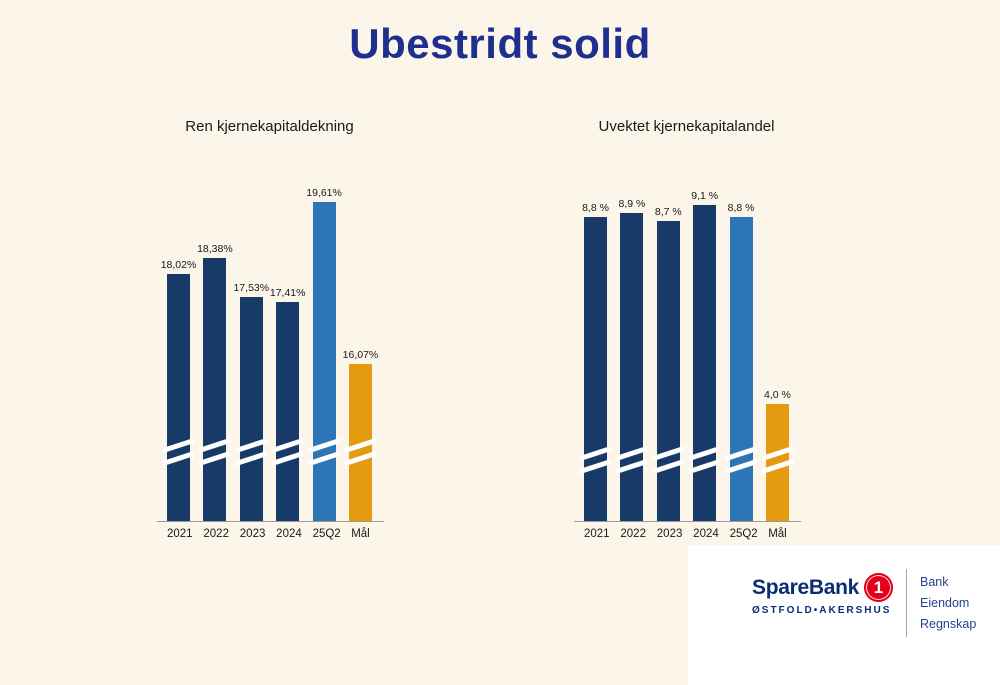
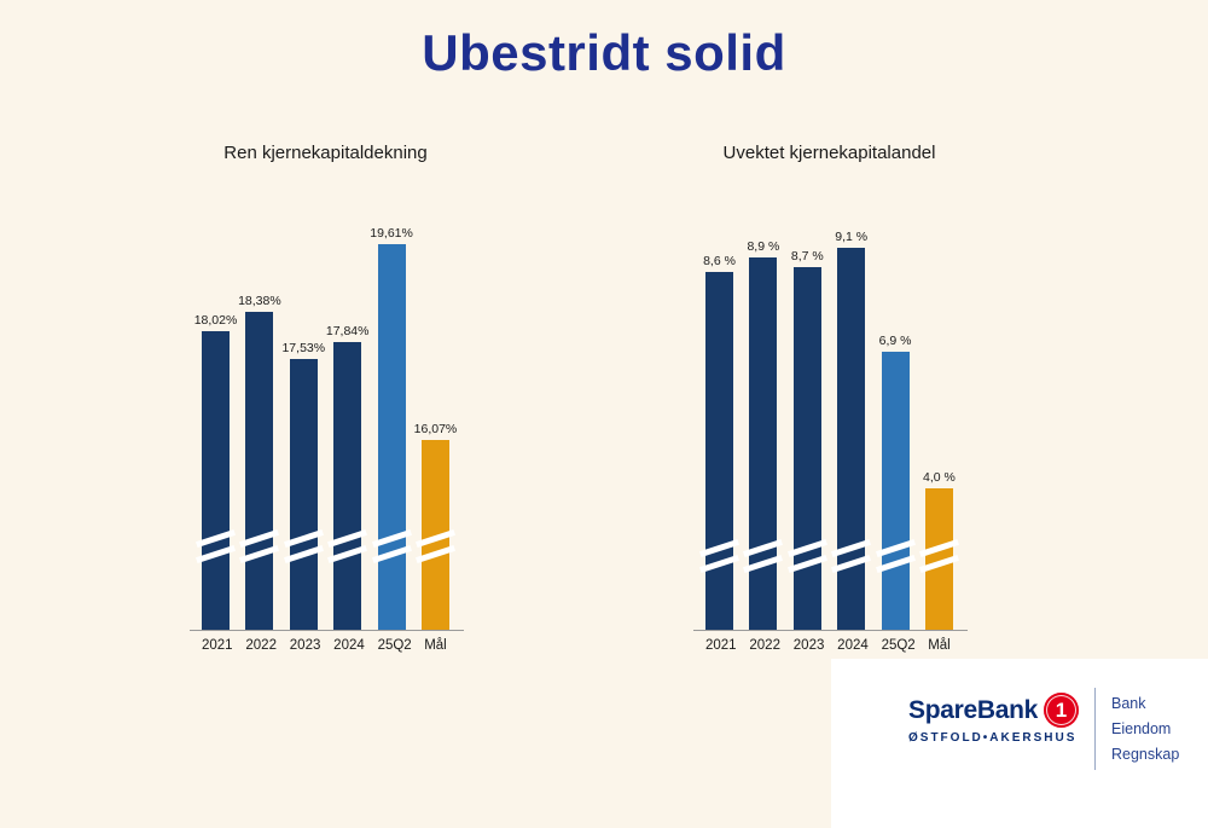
Ren kjernekapitaldekning/2024: 17,41% -> 17,84%
Uvektet kjernekapitalandel/2021: 8,8 -> 8,6
Uvektet kjernekapitalandel/25Q2: 8,8 -> 6,9
